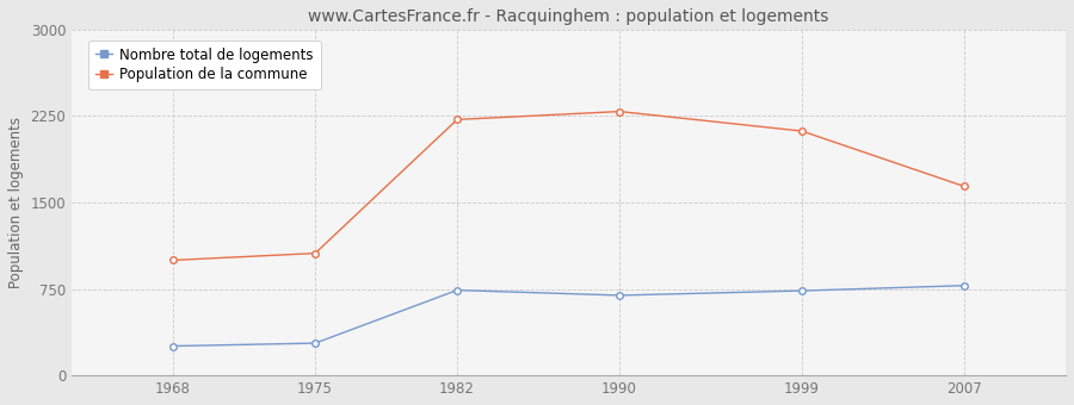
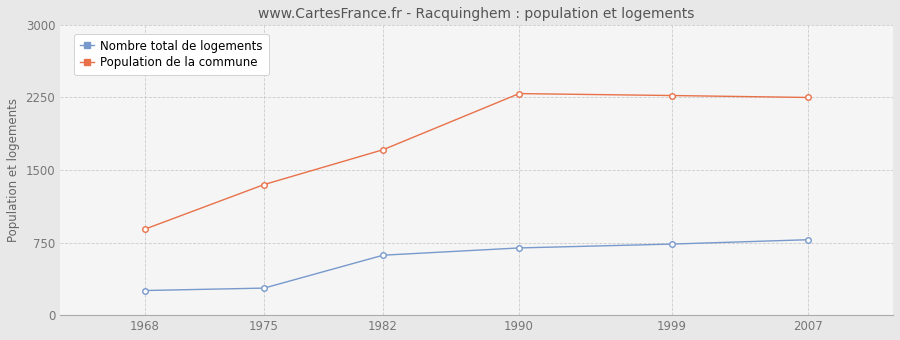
Population de la commune/1968: 1000 -> 890
Population de la commune/1975: 1060 -> 1350
Nombre total de logements/1982: 740 -> 620
Population de la commune/1982: 2220 -> 1710
Population de la commune/1999: 2120 -> 2270
Population de la commune/2007: 1640 -> 2250
